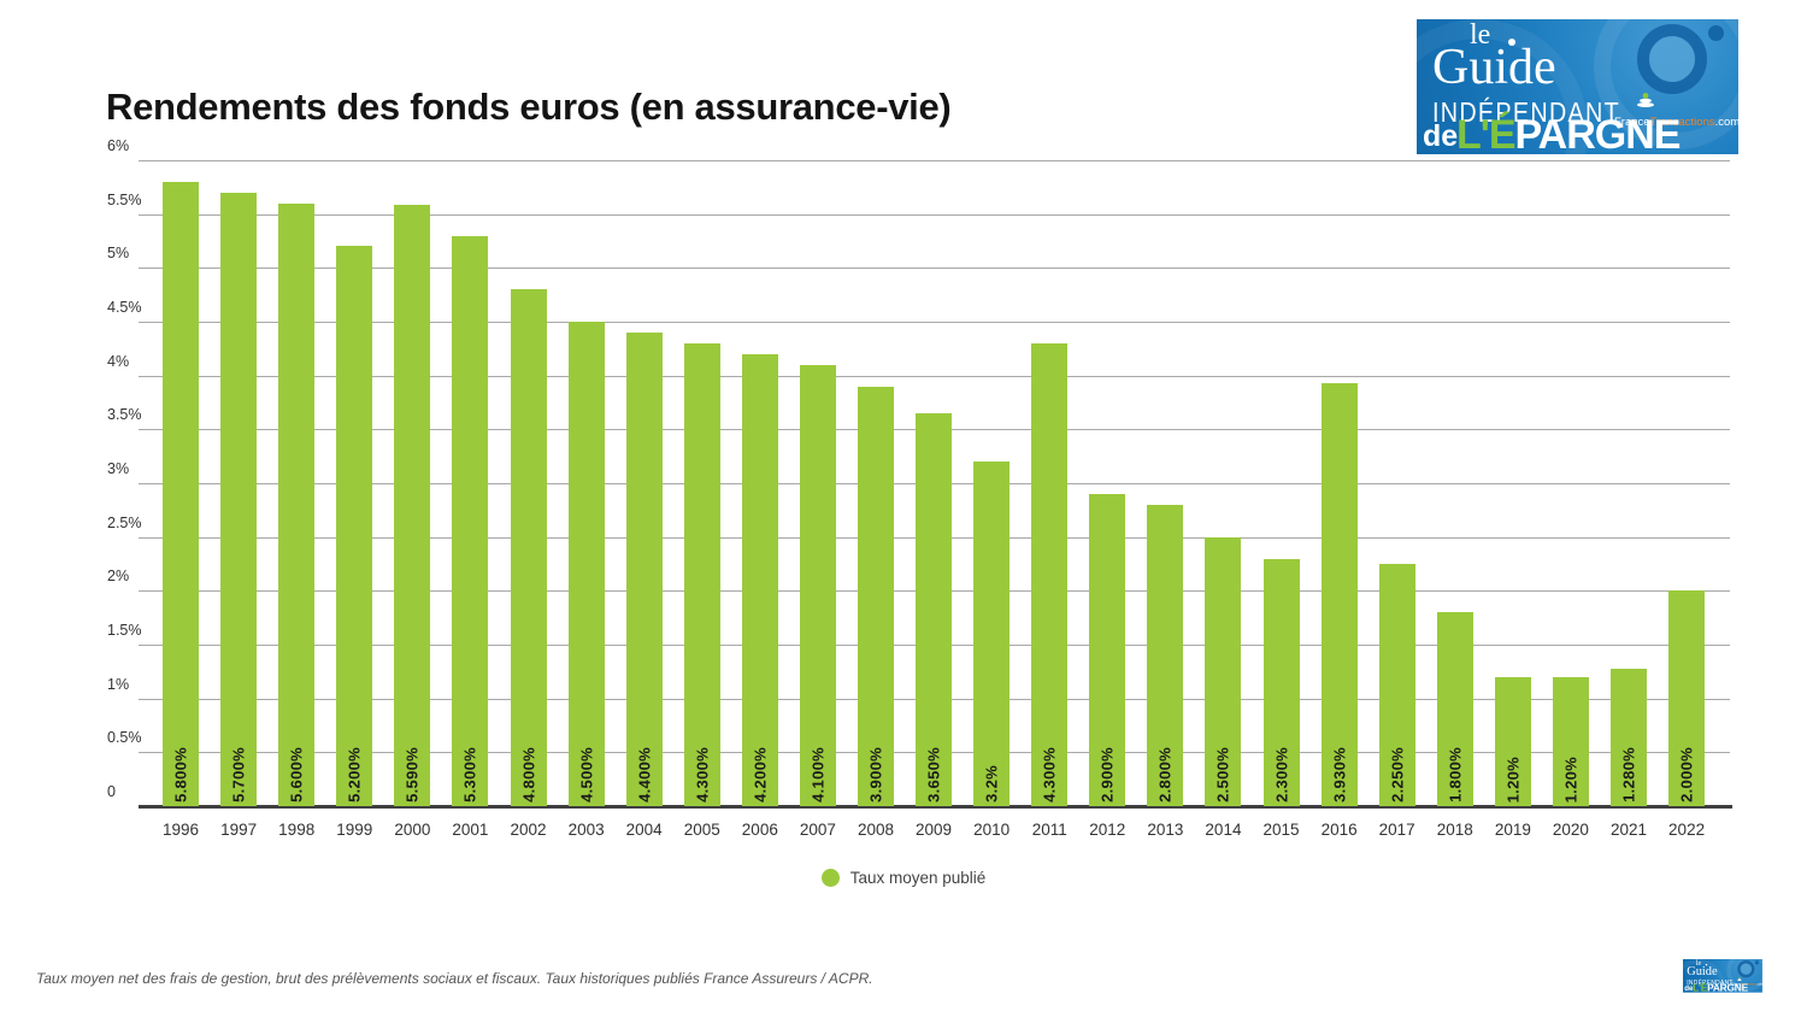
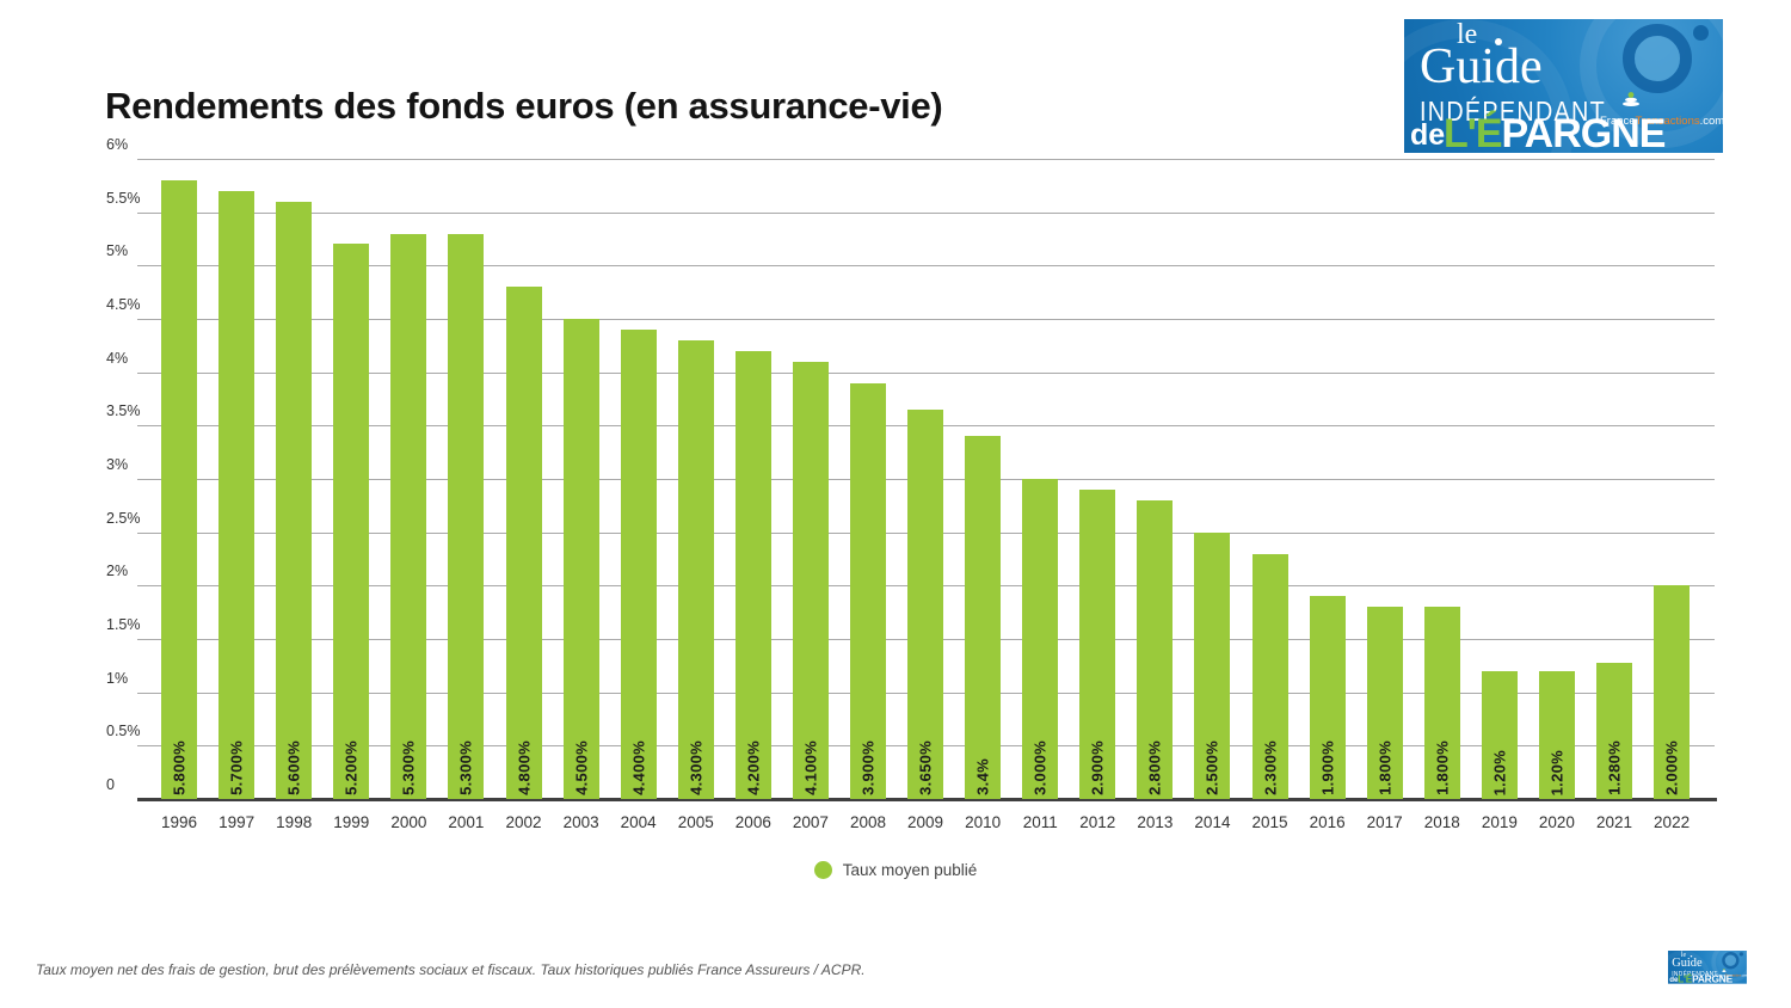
2000: 5.590% -> 5.300%
2010: 3.2% -> 3.4%
2011: 4.300% -> 3.000%
2016: 3.930% -> 1.900%
2017: 2.250% -> 1.800%
